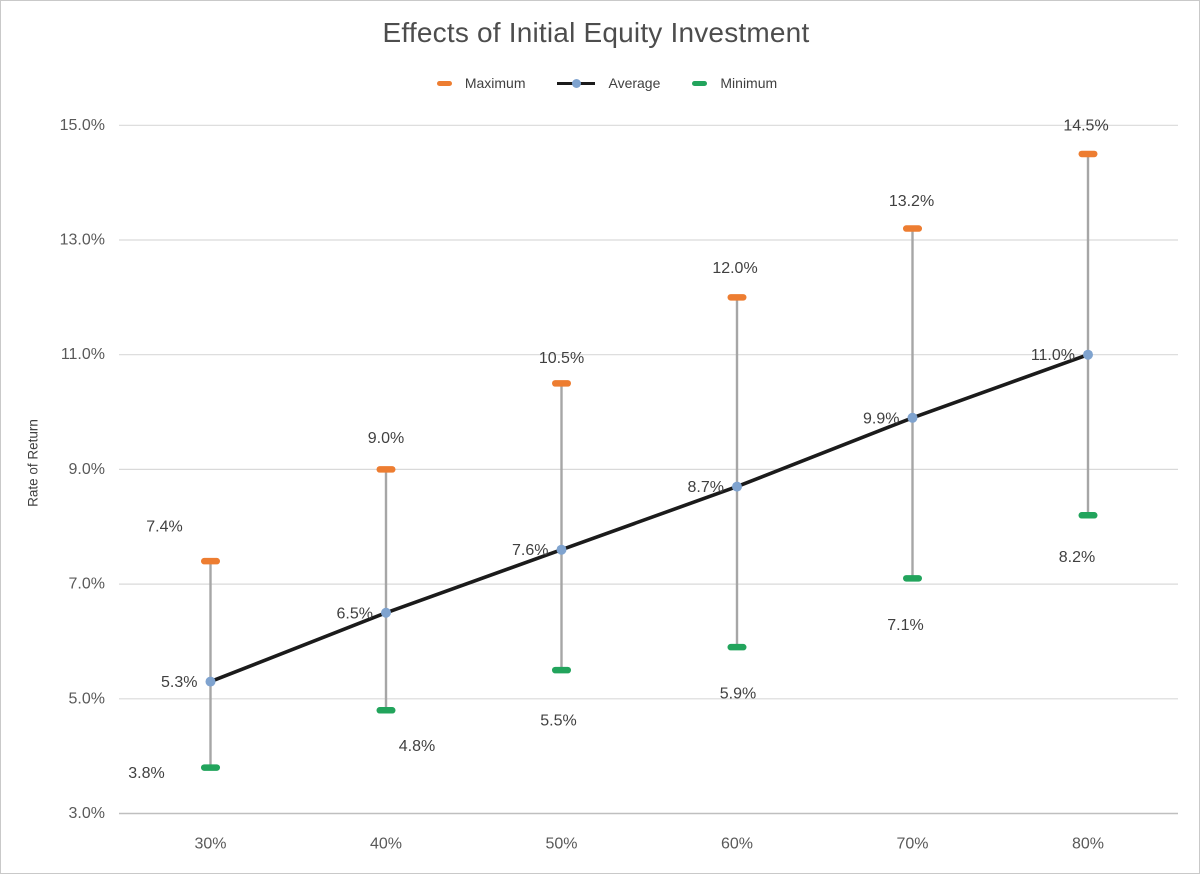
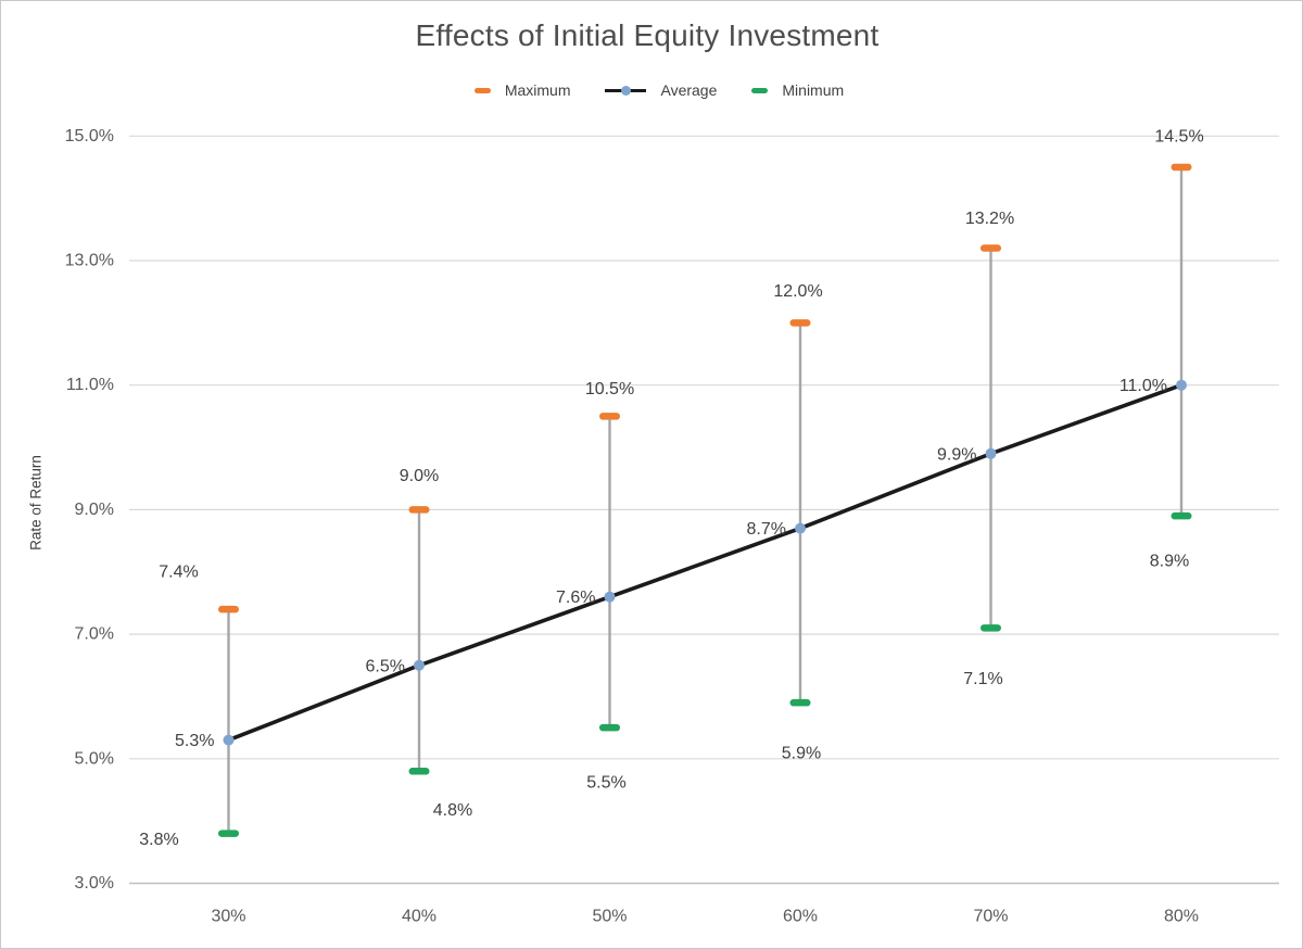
Minimum/80%: 8.2% -> 8.9%
